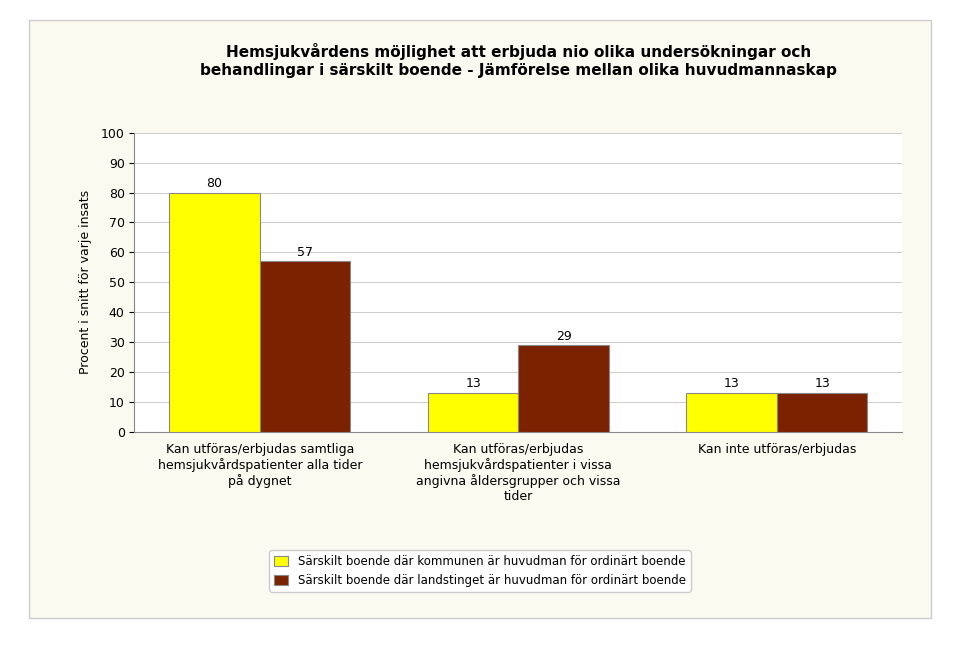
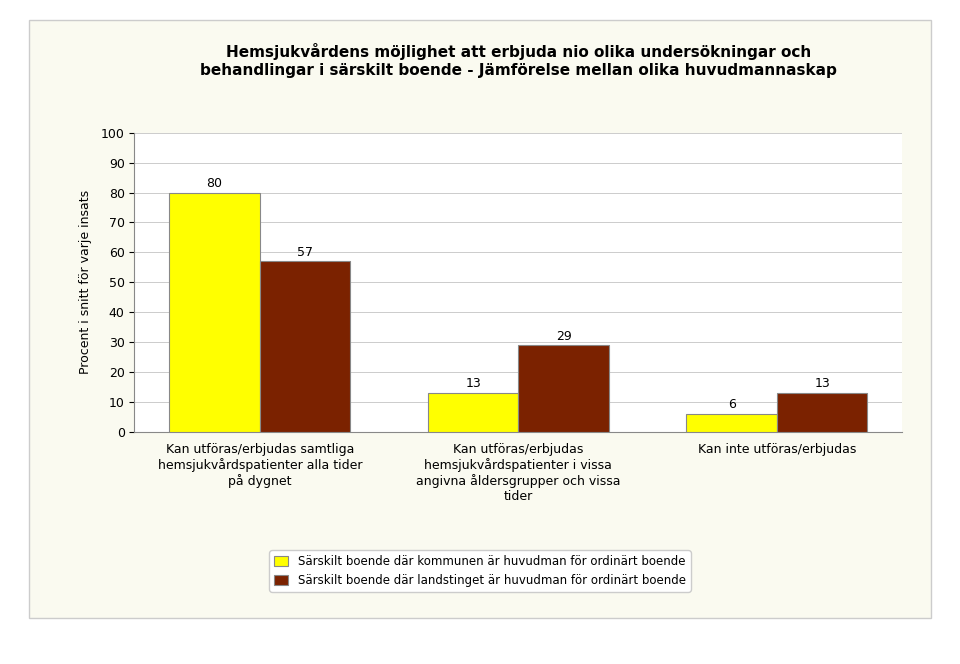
Särskilt boende där kommunen är huvudman för ordinärt boende/Kan inte utföras/erbjudas: 13 -> 6
